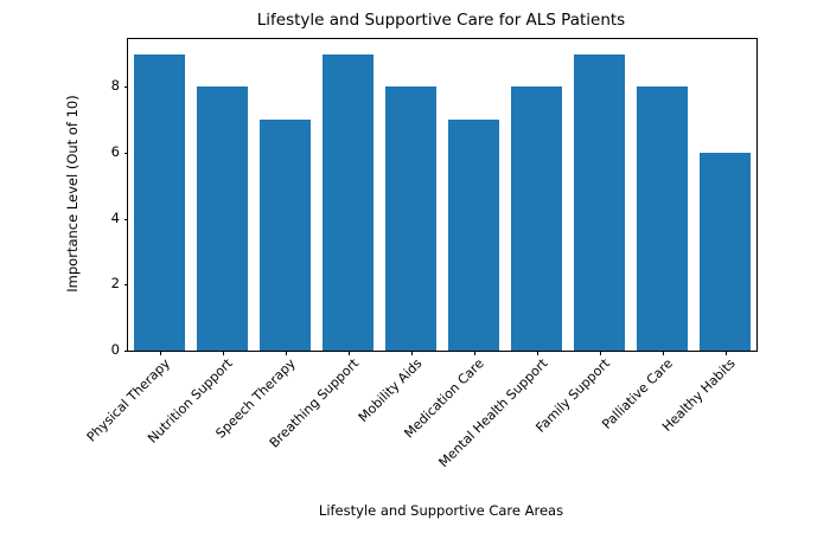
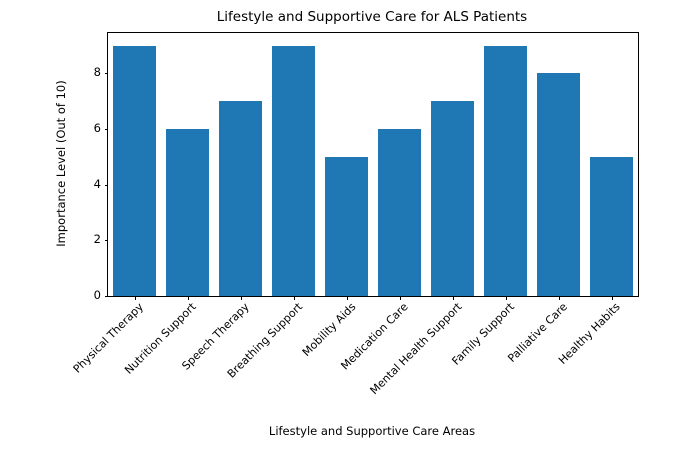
Nutrition Support: 8 -> 6
Mobility Aids: 8 -> 5
Medication Care: 7 -> 6
Mental Health Support: 8 -> 7
Healthy Habits: 6 -> 5
